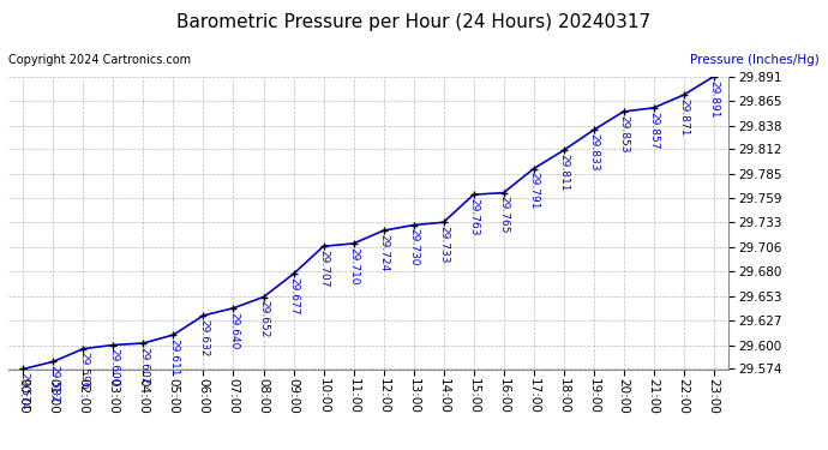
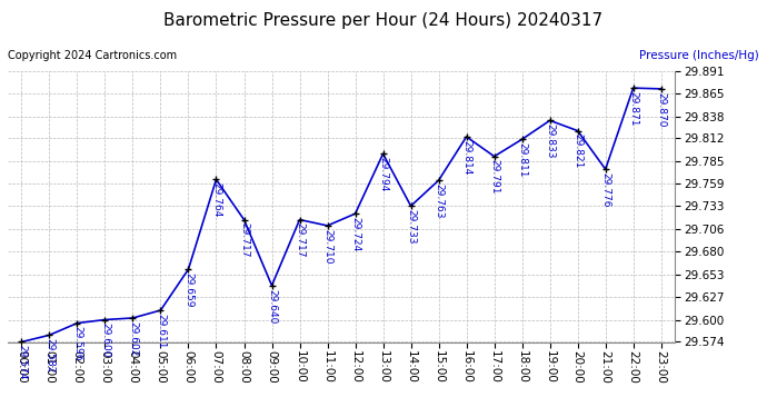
06:00: 29.632 -> 29.659
07:00: 29.640 -> 29.764
08:00: 29.652 -> 29.717
09:00: 29.677 -> 29.640
10:00: 29.707 -> 29.717
13:00: 29.730 -> 29.794
16:00: 29.765 -> 29.814
20:00: 29.853 -> 29.821
21:00: 29.857 -> 29.776
23:00: 29.891 -> 29.870
